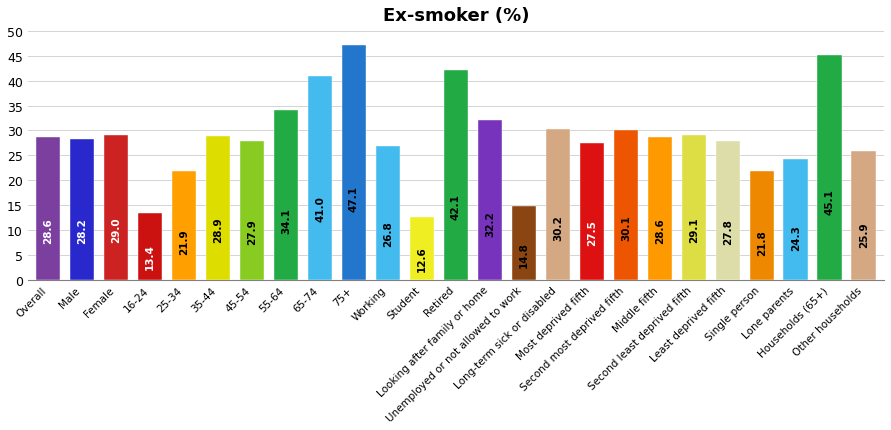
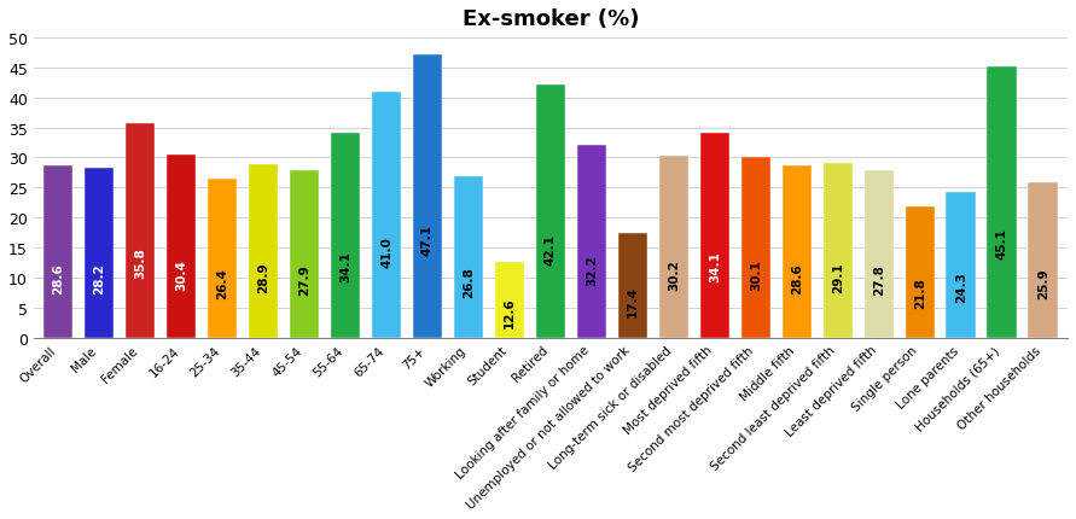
Female: 29.0 -> 35.8
16-24: 13.4 -> 30.4
25-34: 21.9 -> 26.4
Unemployed or not allowed to work: 14.8 -> 17.4
Most deprived fifth: 27.5 -> 34.1
